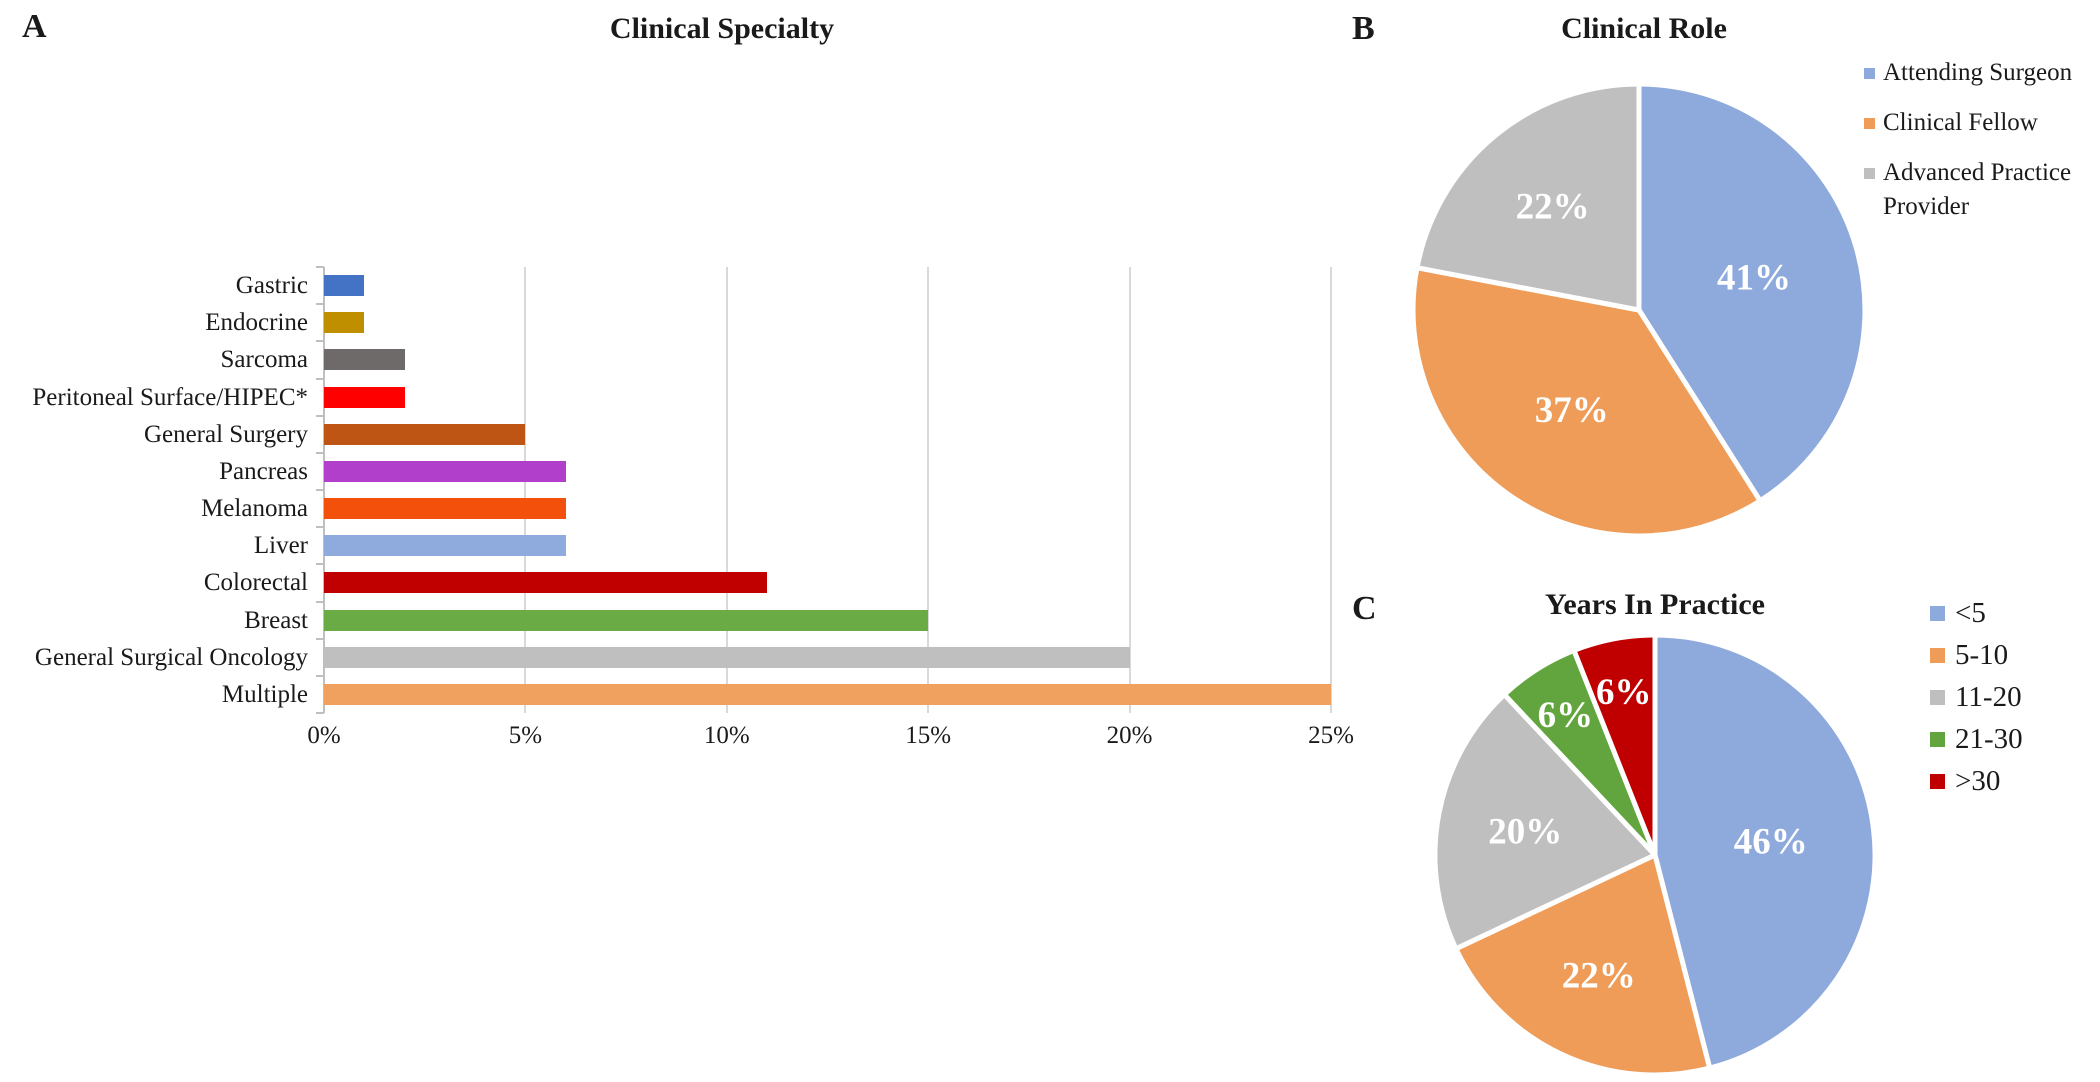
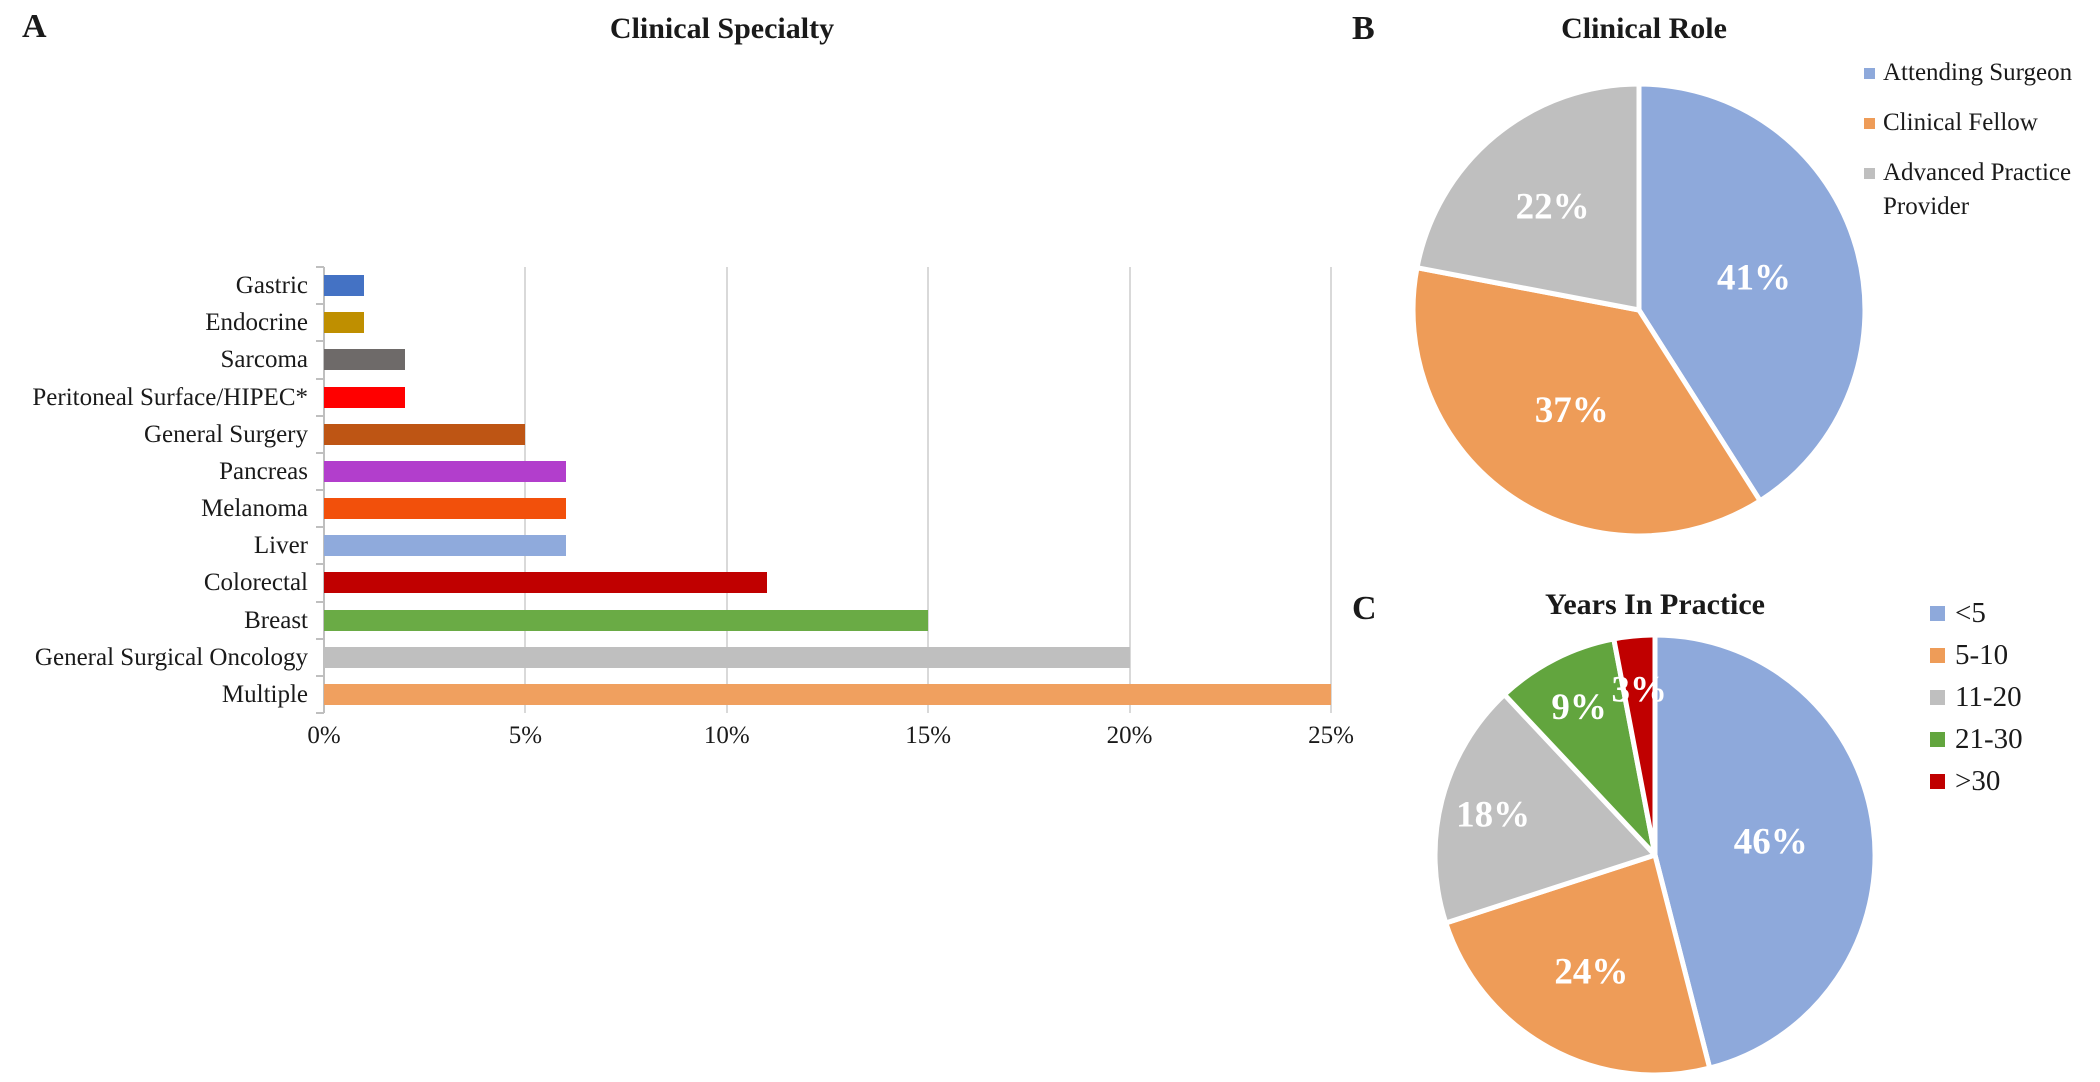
Years In Practice/5-10: 22% -> 24%
Years In Practice/11-20: 20% -> 18%
Years In Practice/21-30: 6% -> 9%
Years In Practice/>30: 6% -> 3%
